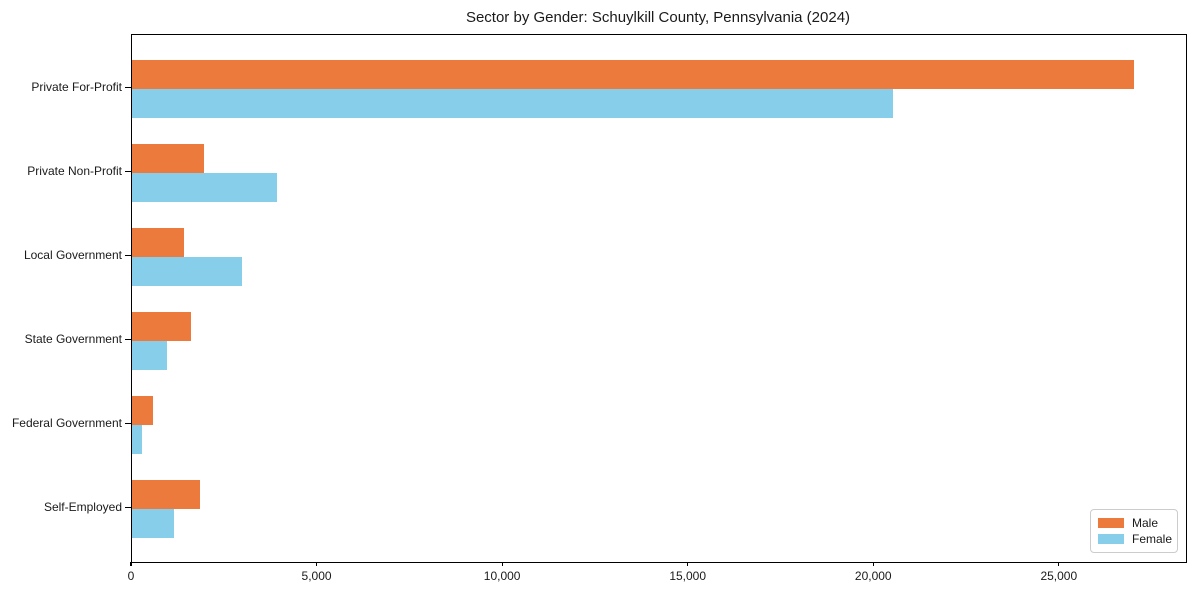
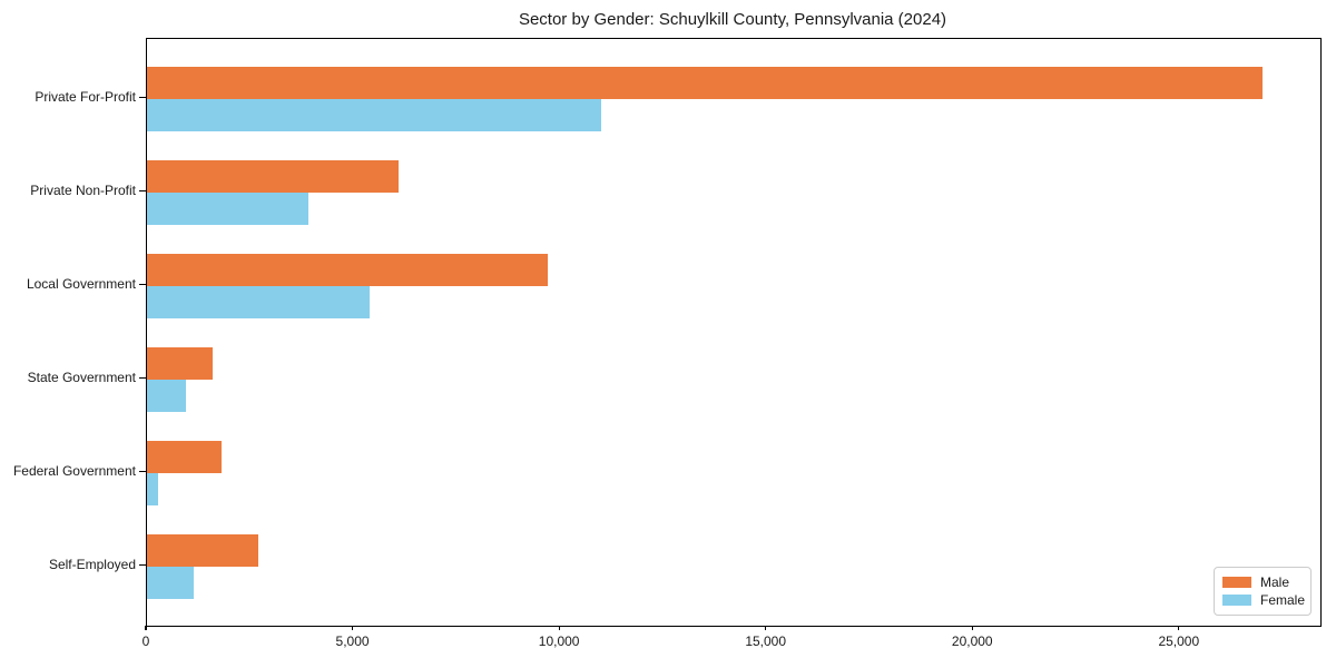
Female/Private For-Profit: 20500 -> 11000
Male/Private Non-Profit: 2000 -> 6100
Male/Local Government: 1400 -> 9700
Female/Local Government: 3000 -> 5400
Male/Federal Government: 600 -> 1800
Male/Self-Employed: 1800 -> 2700
